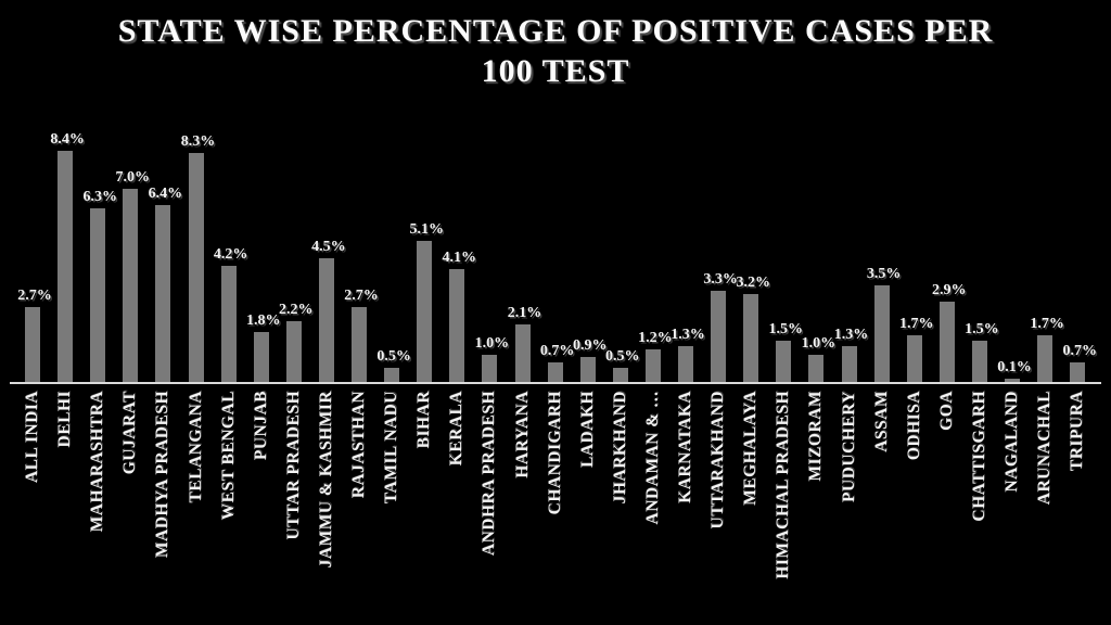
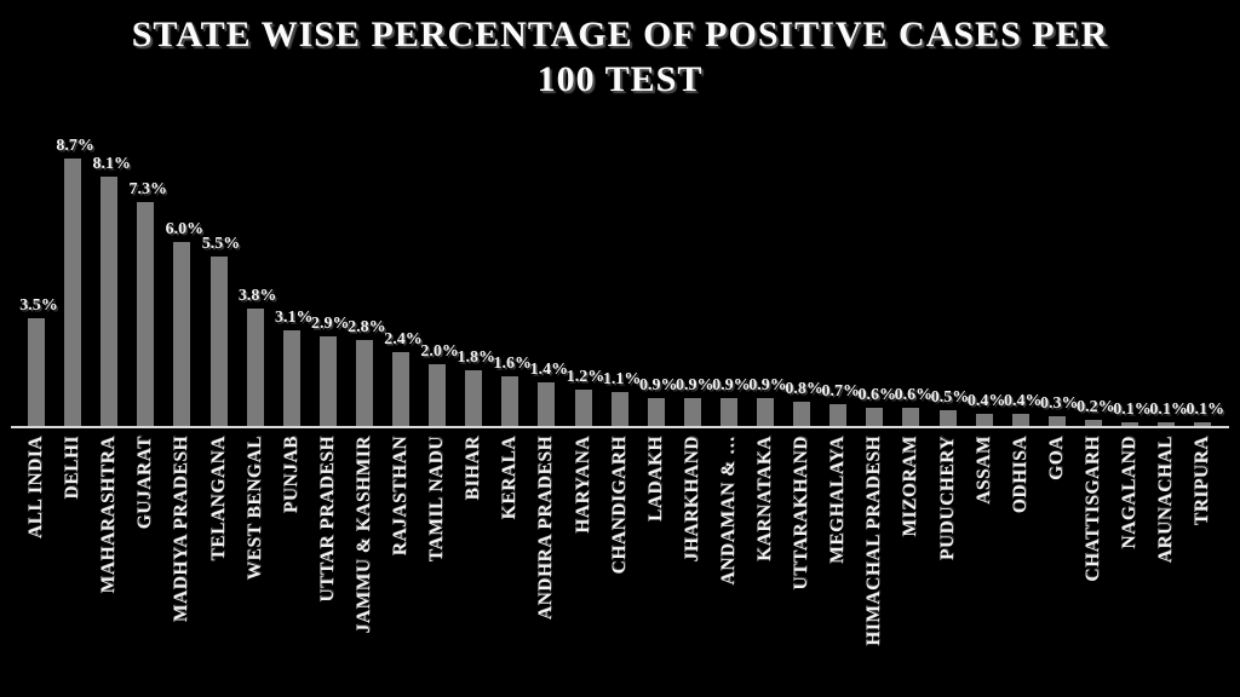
ALL INDIA: 2.7% -> 3.5%
DELHI: 8.4% -> 8.7%
MAHARASHTRA: 6.3% -> 8.1%
GUJARAT: 7.0% -> 7.3%
MADHYA PRADESH: 6.4% -> 6.0%
TELANGANA: 8.3% -> 5.5%
WEST BENGAL: 4.2% -> 3.8%
PUNJAB: 1.8% -> 3.1%
UTTAR PRADESH: 2.2% -> 2.9%
JAMMU & KASHMIR: 4.5% -> 2.8%
RAJASTHAN: 2.7% -> 2.4%
TAMIL NADU: 0.5% -> 2.0%
BIHAR: 5.1% -> 1.8%
KERALA: 4.1% -> 1.6%
ANDHRA PRADESH: 1.0% -> 1.4%
HARYANA: 2.1% -> 1.2%
CHANDIGARH: 0.7% -> 1.1%
JHARKHAND: 0.5% -> 0.9%
ANDAMAN & …: 1.2% -> 0.9%
KARNATAKA: 1.3% -> 0.9%
UTTARAKHAND: 3.3% -> 0.8%
MEGHALAYA: 3.2% -> 0.7%
HIMACHAL PRADESH: 1.5% -> 0.6%
MIZORAM: 1.0% -> 0.6%
PUDUCHERY: 1.3% -> 0.5%
ASSAM: 3.5% -> 0.4%
ODHISA: 1.7% -> 0.4%
GOA: 2.9% -> 0.3%
CHATTISGARH: 1.5% -> 0.2%
ARUNACHAL: 1.7% -> 0.1%
TRIPURA: 0.7% -> 0.1%
